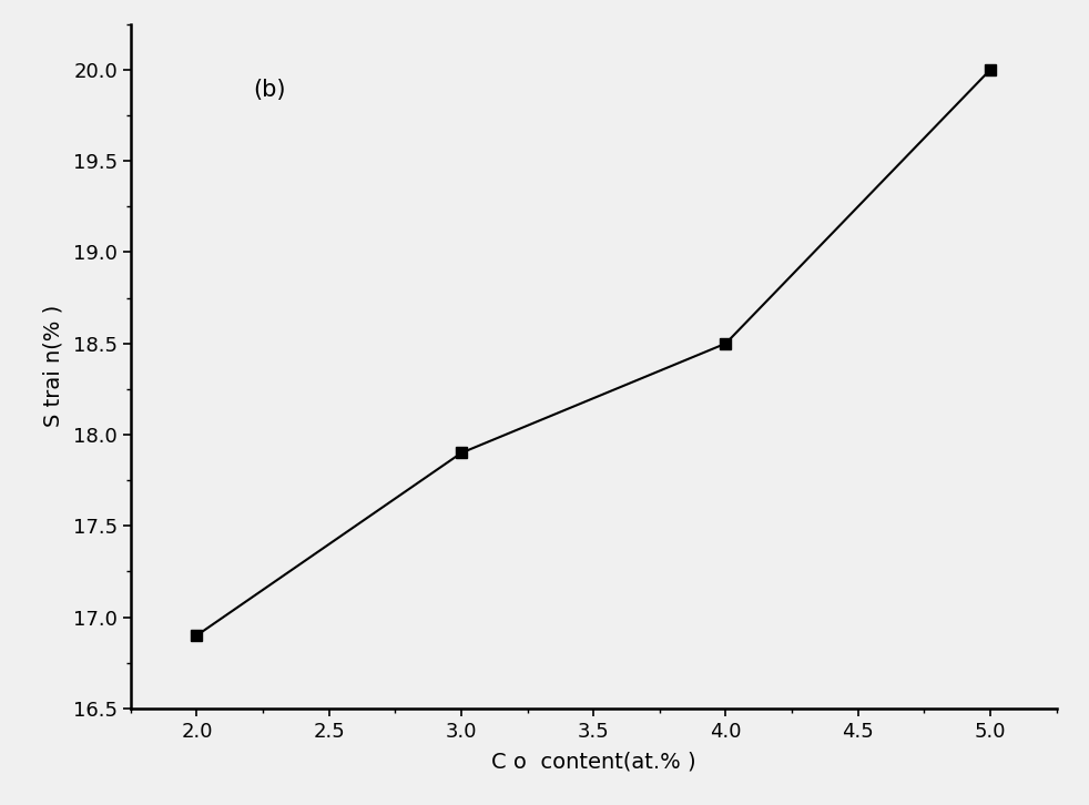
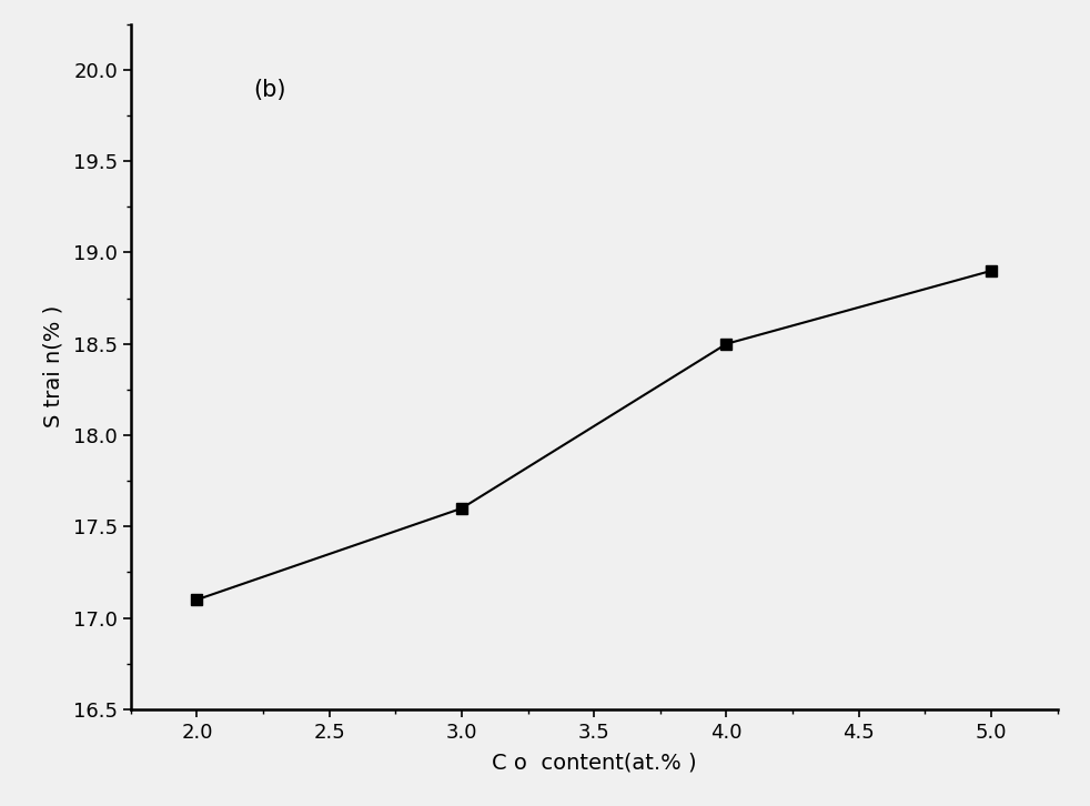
2.0: 16.9 -> 17.1
3.0: 17.9 -> 17.6
5.0: 20.0 -> 18.9
